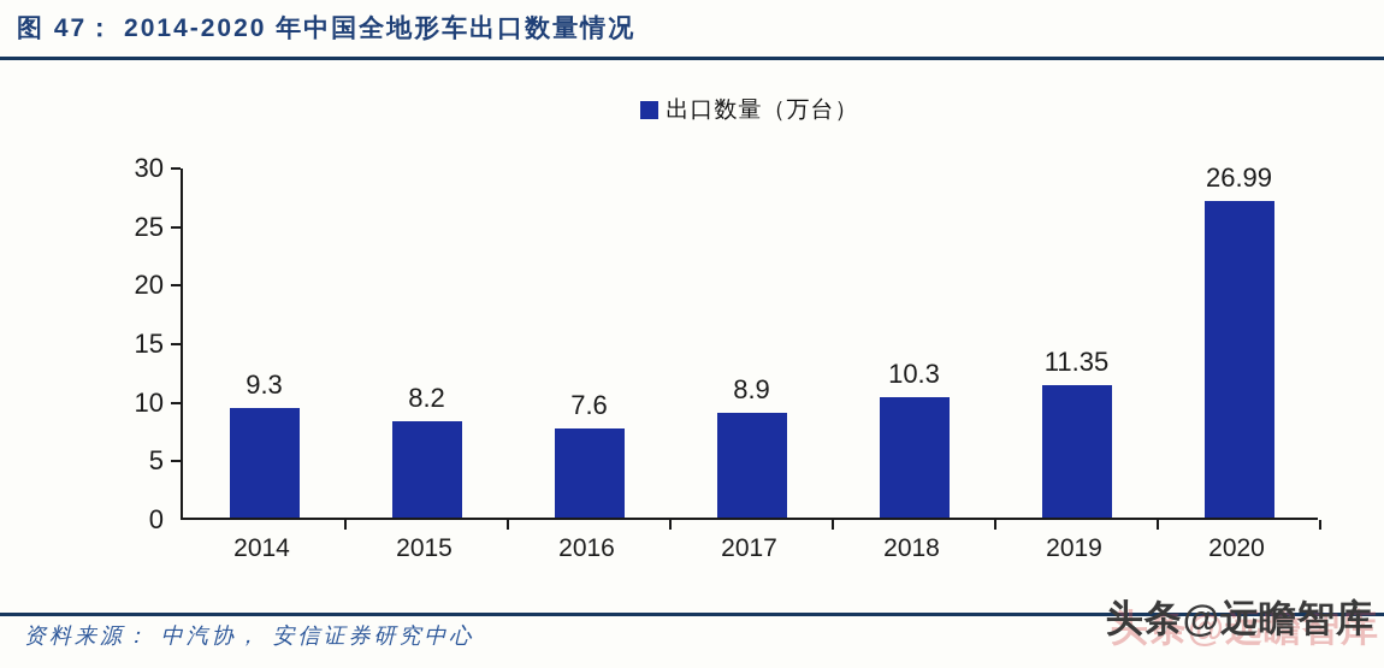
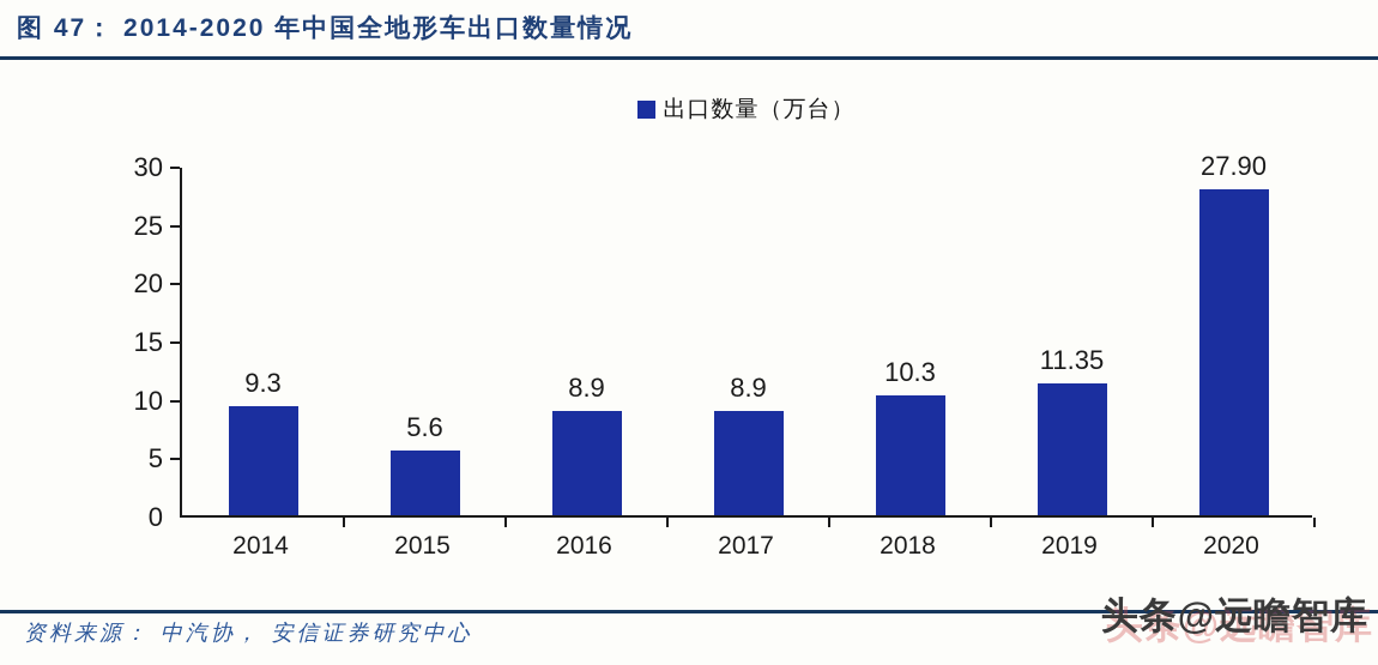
2015: 8.2 -> 5.6
2016: 7.6 -> 8.9
2020: 26.99 -> 27.90
